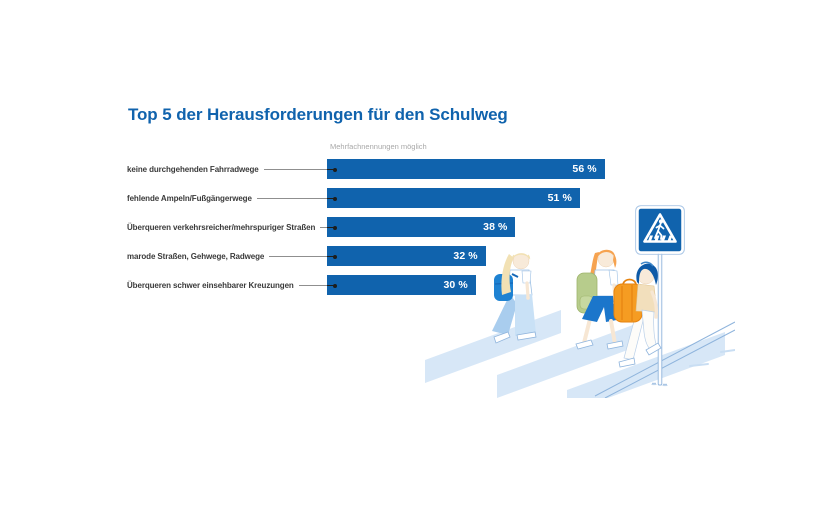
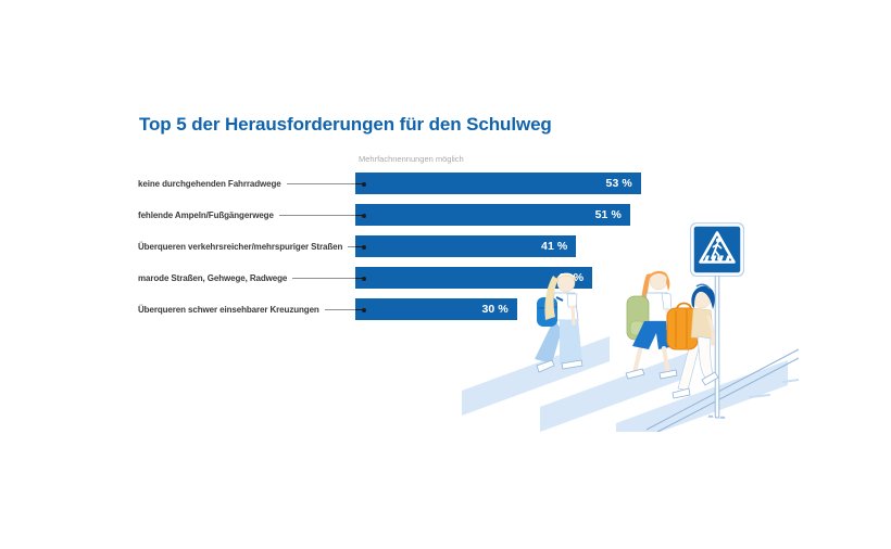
keine durchgehenden Fahrradwege: 56 -> 53
Überqueren verkehrsreicher/mehrspuriger Straßen: 38 -> 41
marode Straßen, Gehwege, Radwege: 32 -> 44
